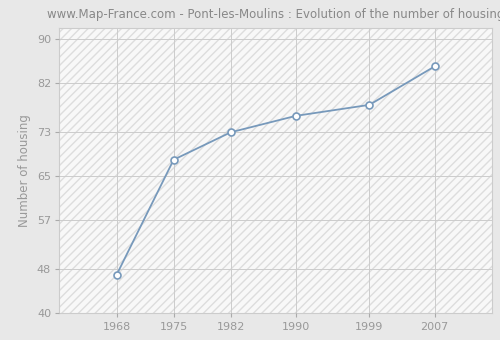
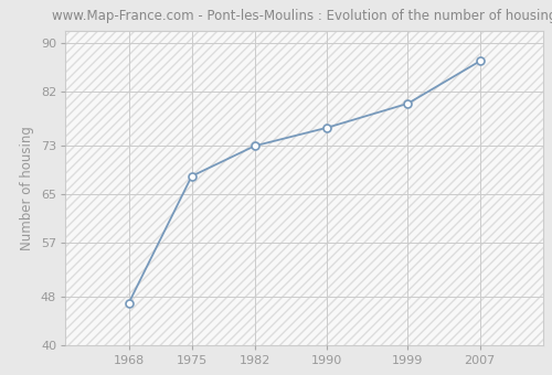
1999: 78 -> 80
2007: 85 -> 87
